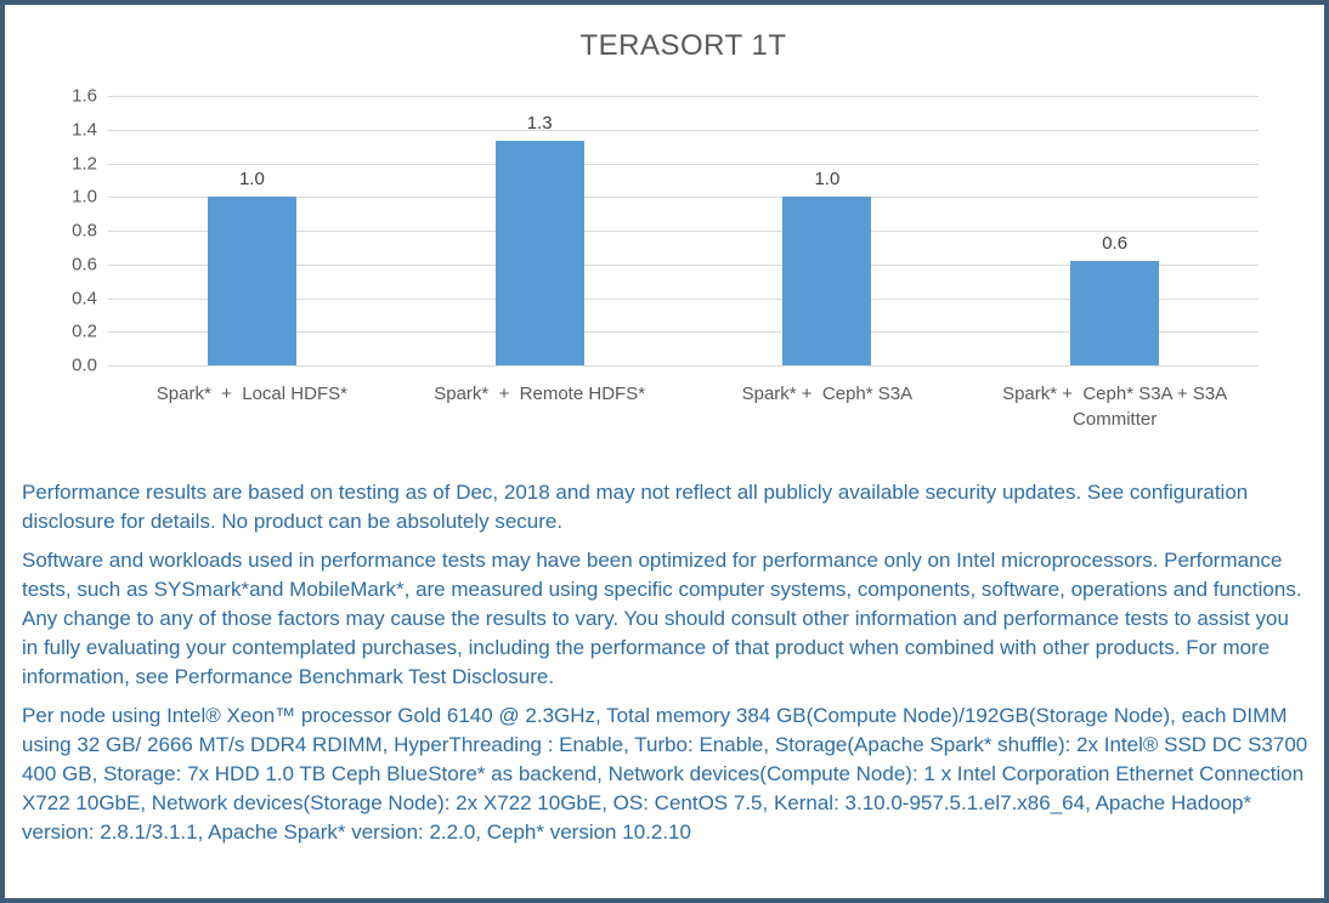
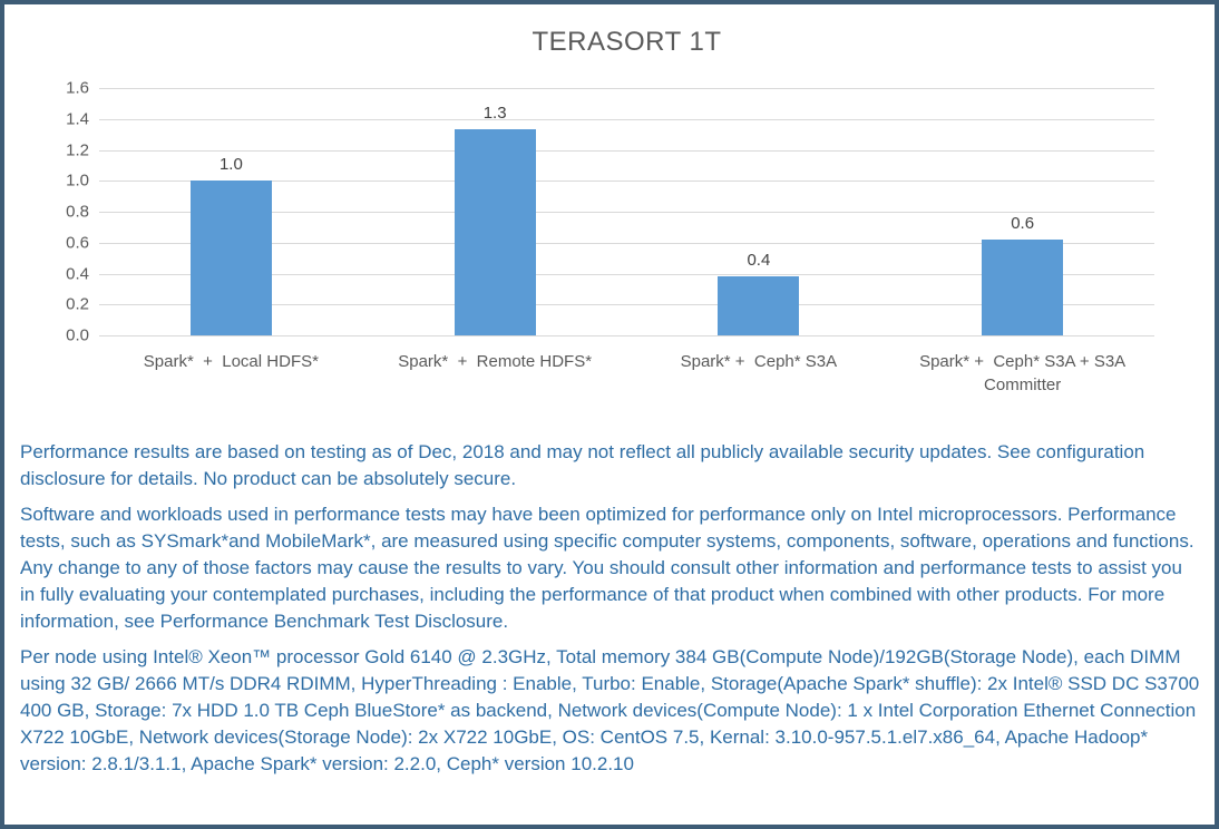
Spark* + Ceph* S3A: 1.0 -> 0.4
